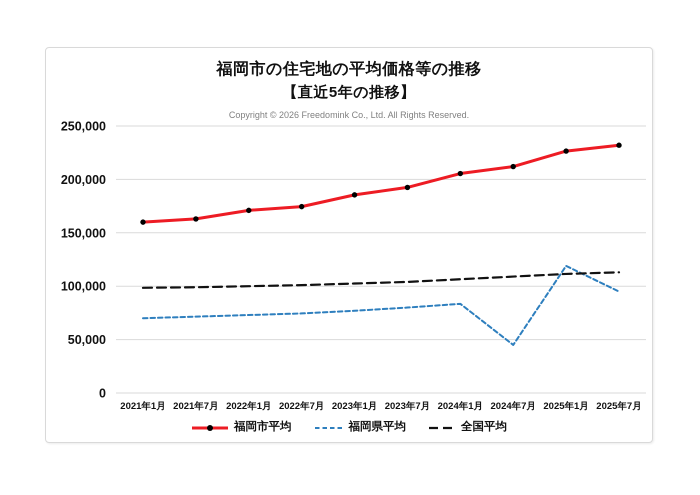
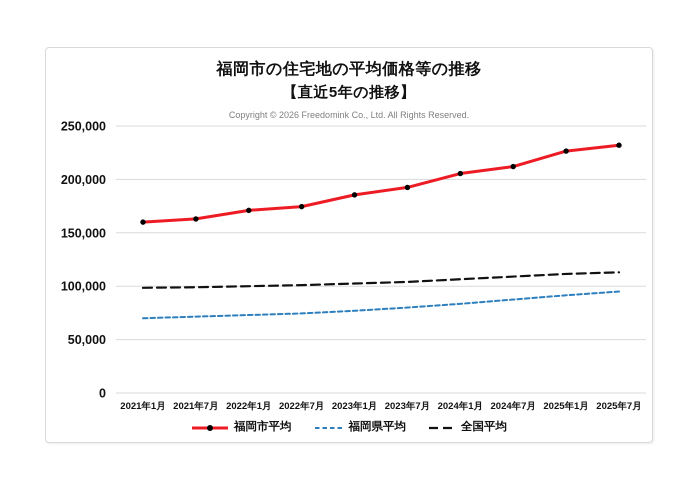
福岡県平均/2024年7月: 45000 -> 88000
福岡県平均/2025年1月: 119000 -> 92000
